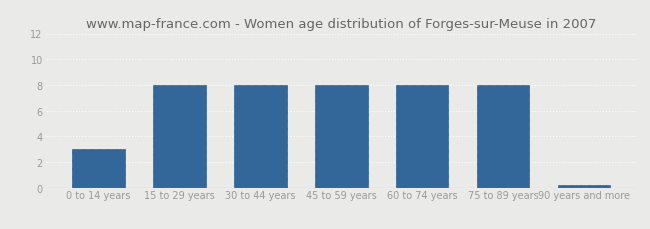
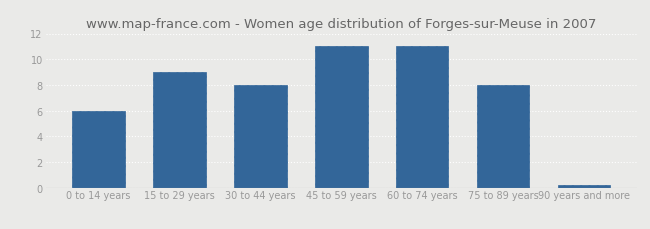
0 to 14 years: 3.0 -> 6.0
15 to 29 years: 8.0 -> 9.0
45 to 59 years: 8.0 -> 11.0
60 to 74 years: 8.0 -> 11.0
